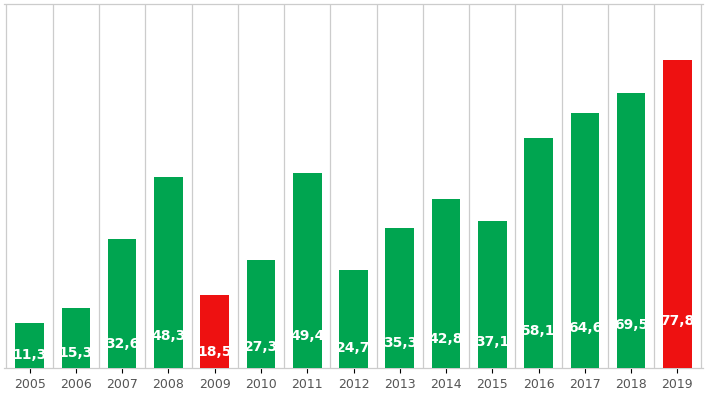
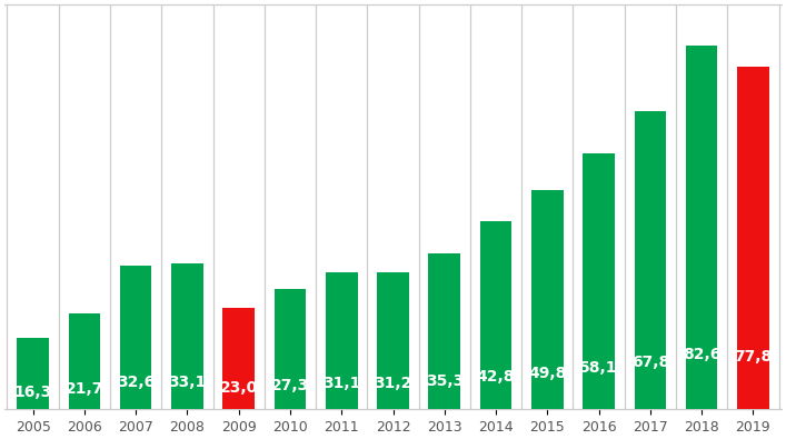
2005: 11,3 -> 16,3
2006: 15,3 -> 21,7
2008: 48,3 -> 33,1
2009: 18,5 -> 23,0
2011: 49,4 -> 31,1
2012: 24,7 -> 31,2
2015: 37,1 -> 49,8
2017: 64,6 -> 67,8
2018: 69,5 -> 82,6
